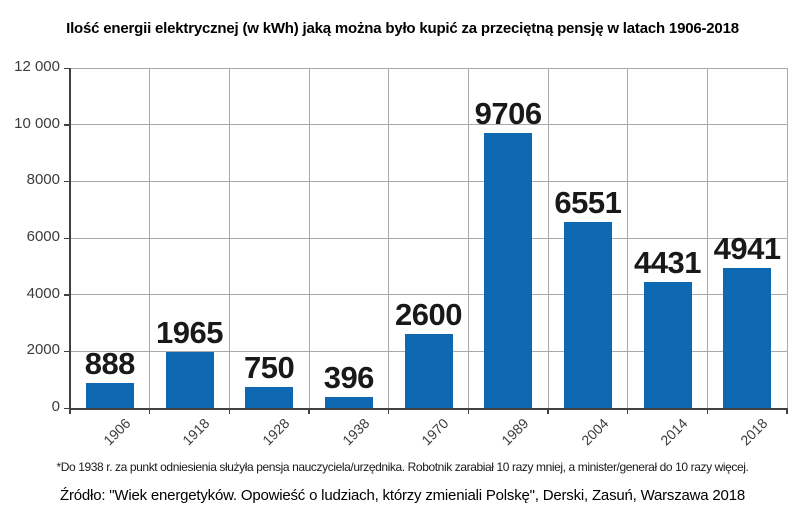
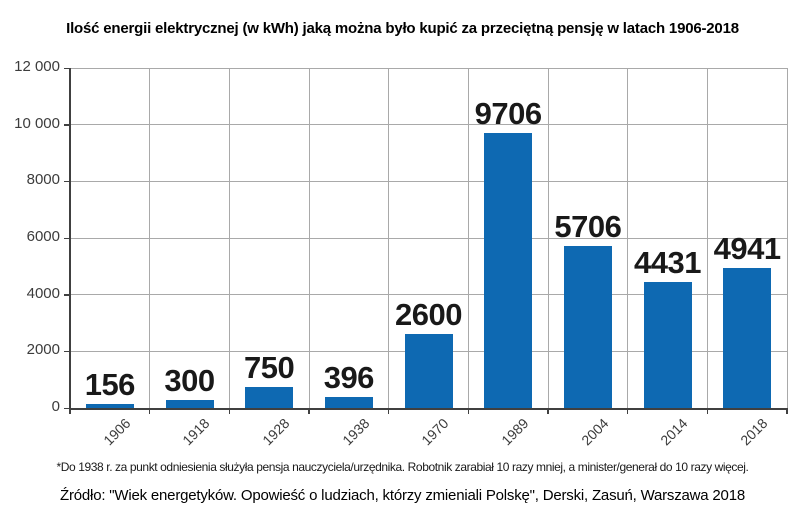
1906: 888 -> 156
1918: 1965 -> 300
2004: 6551 -> 5706
